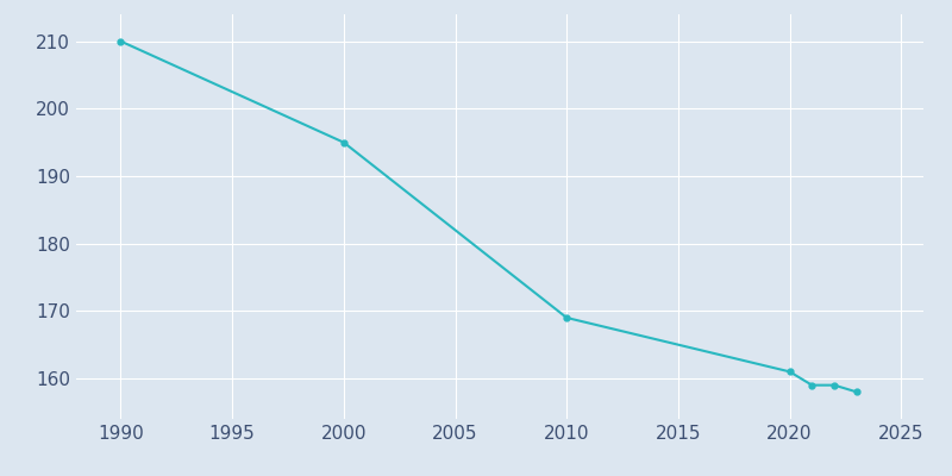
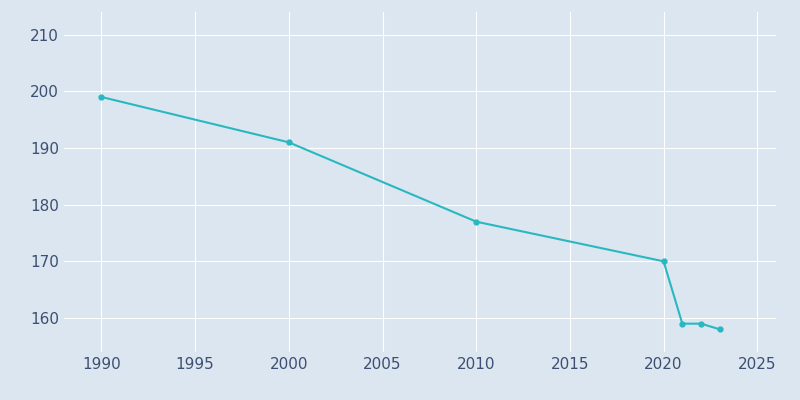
1990: 210 -> 199
2000: 195 -> 191
2010: 169 -> 177
2020: 161 -> 170
